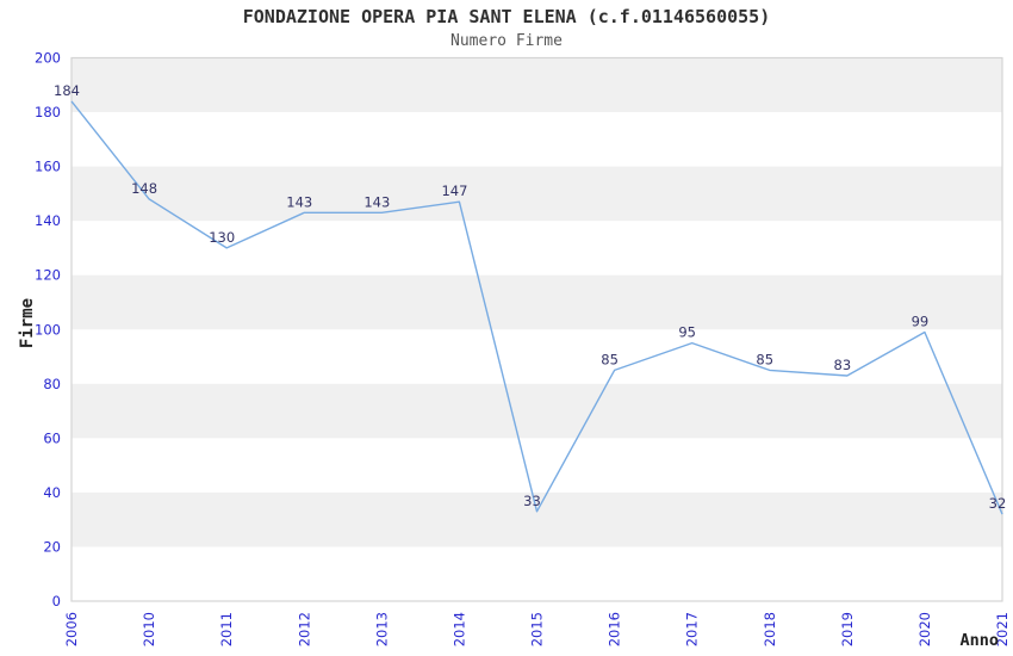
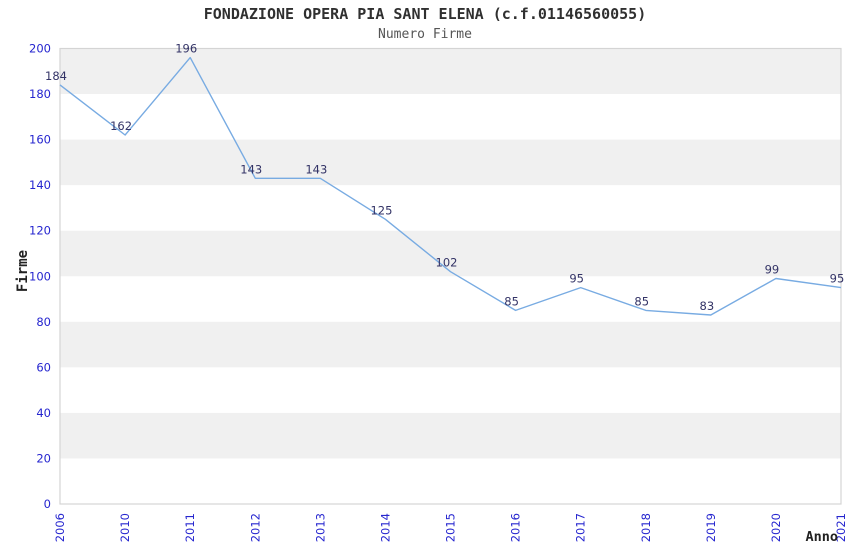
2010: 148 -> 162
2011: 130 -> 196
2014: 147 -> 125
2015: 33 -> 102
2021: 32 -> 95
